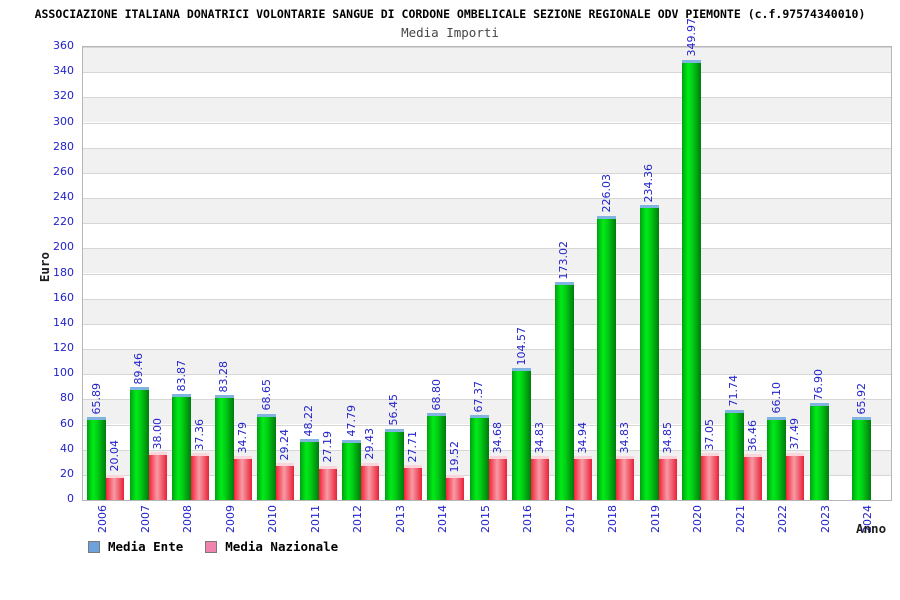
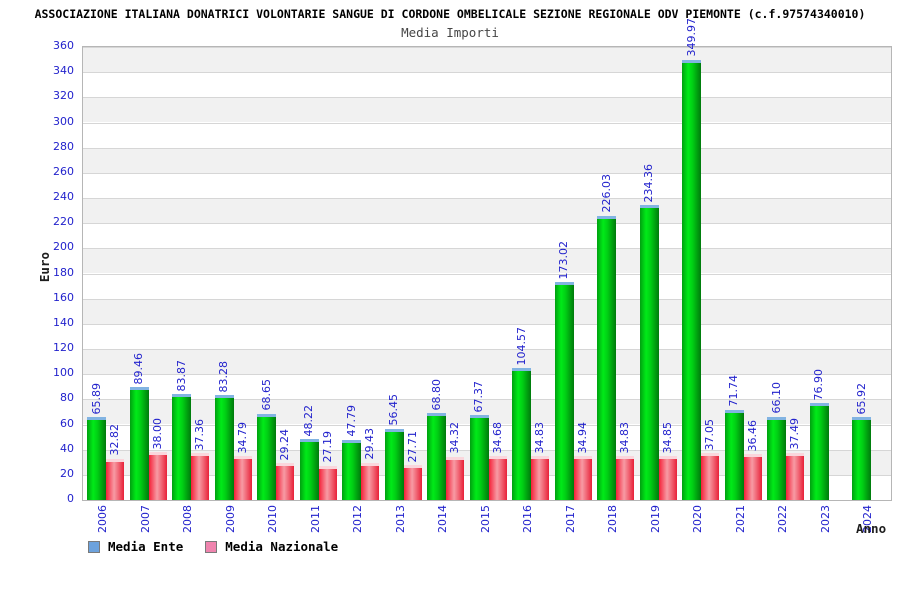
Media Nazionale/2006: 20.04 -> 32.82
Media Nazionale/2014: 19.52 -> 34.32
